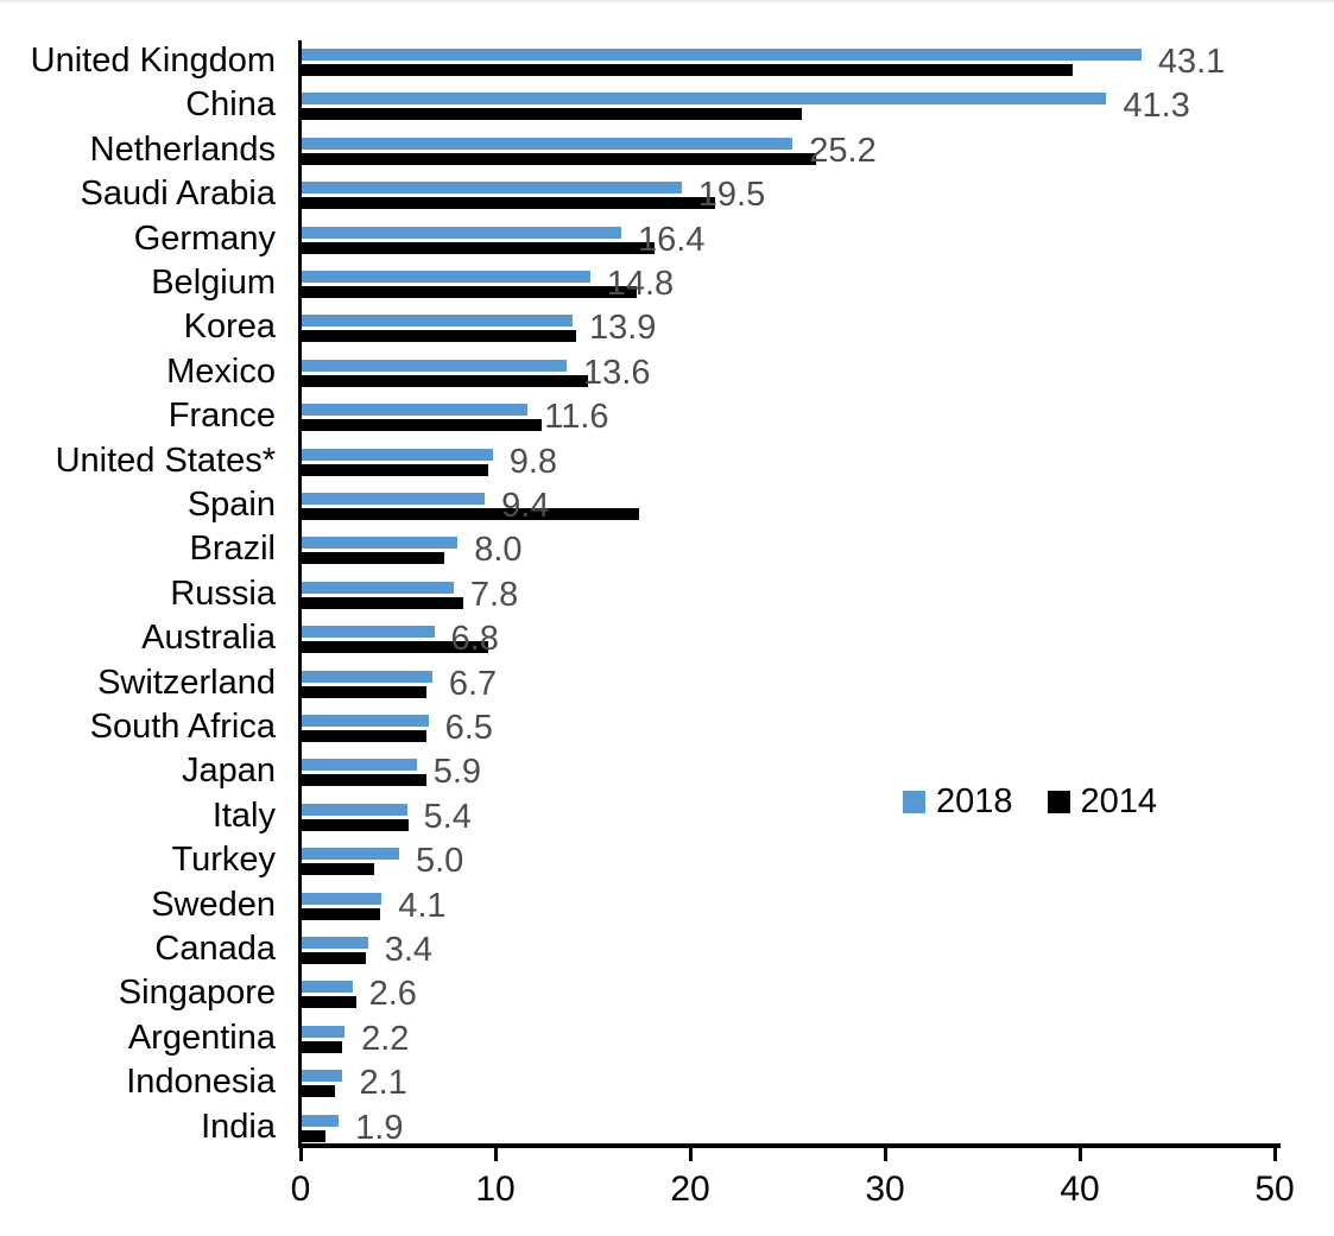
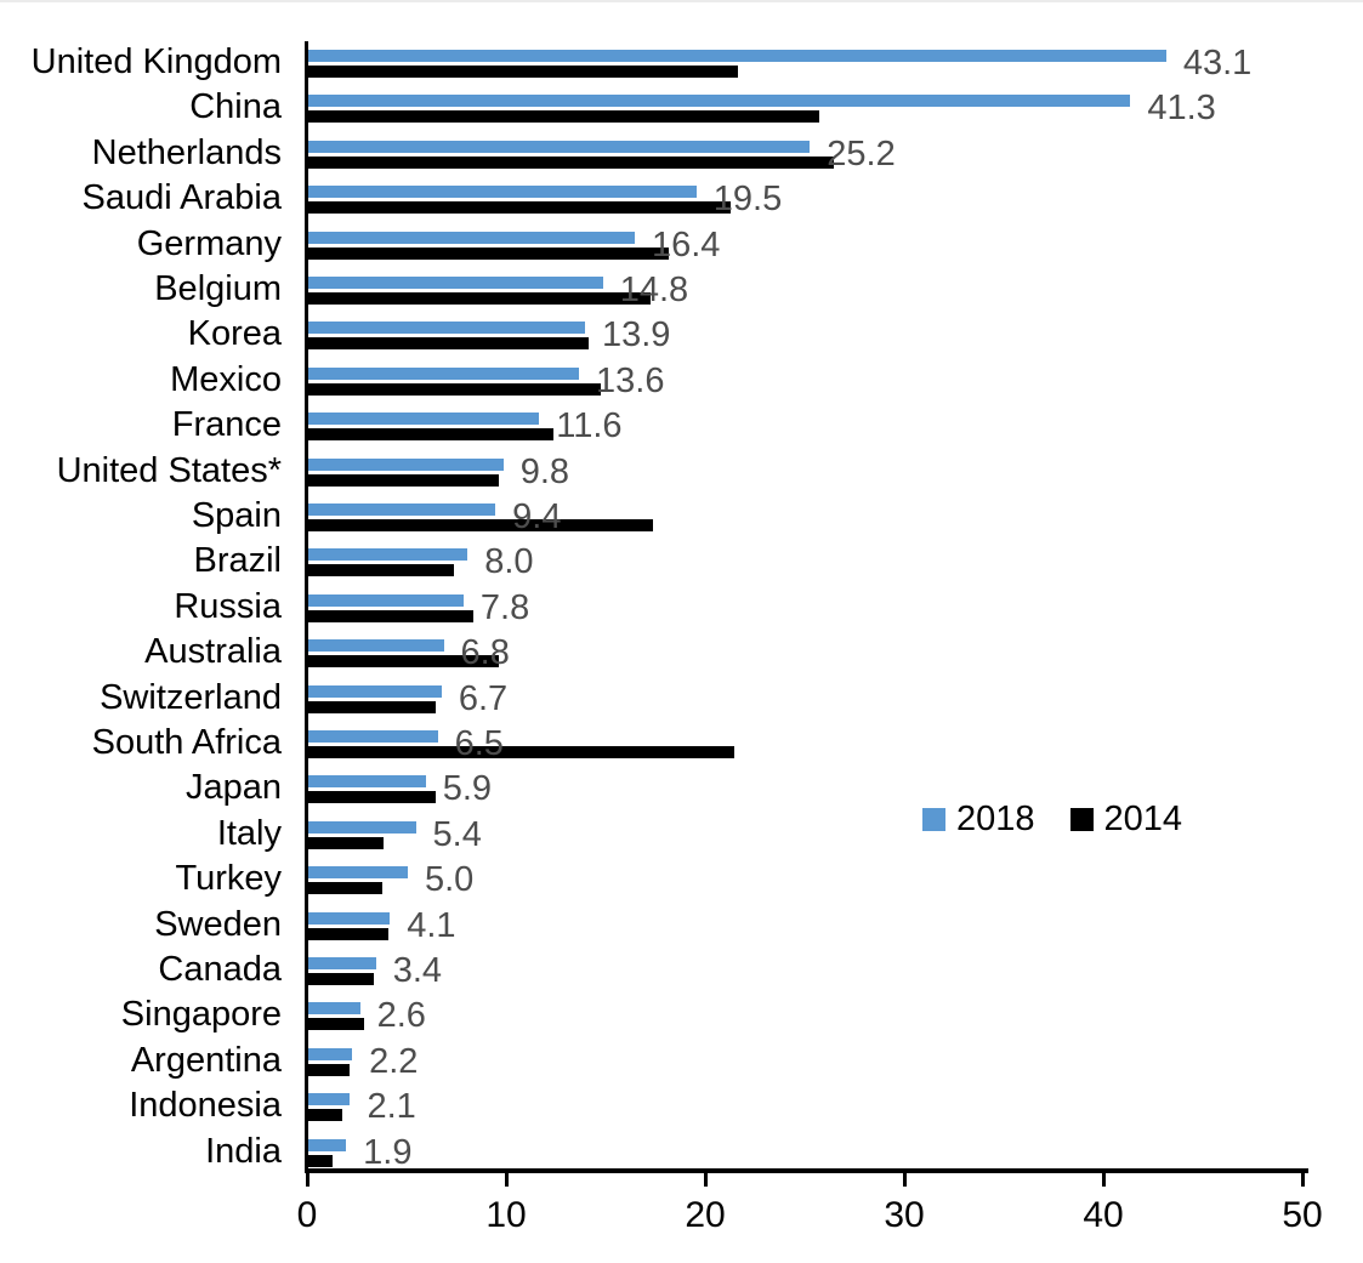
2014/United Kingdom: 39.6 -> 21.6
2014/South Africa: 6.4 -> 21.4
2014/Italy: 5.5 -> 3.8
